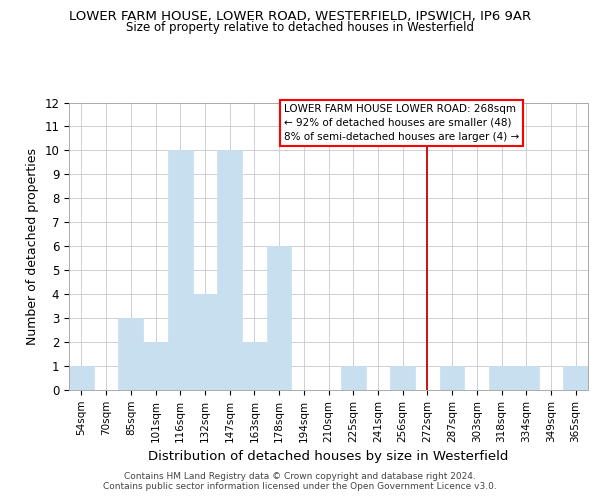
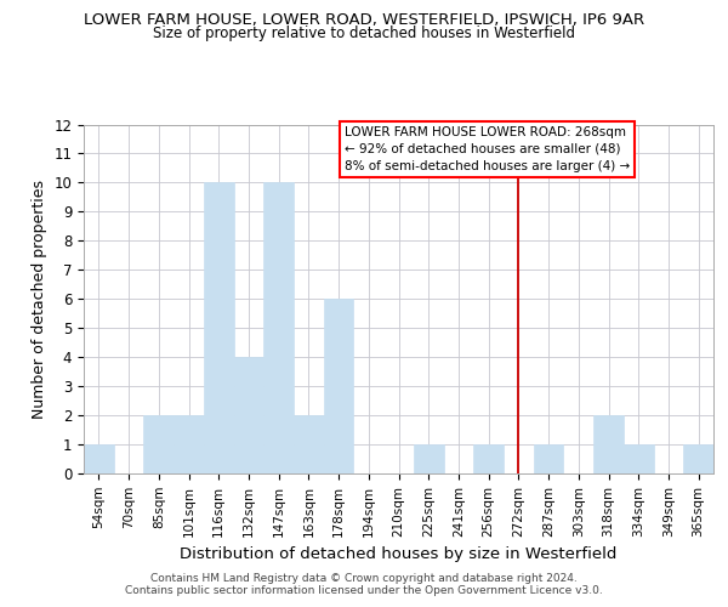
85sqm: 3 -> 2
318sqm: 1 -> 2
